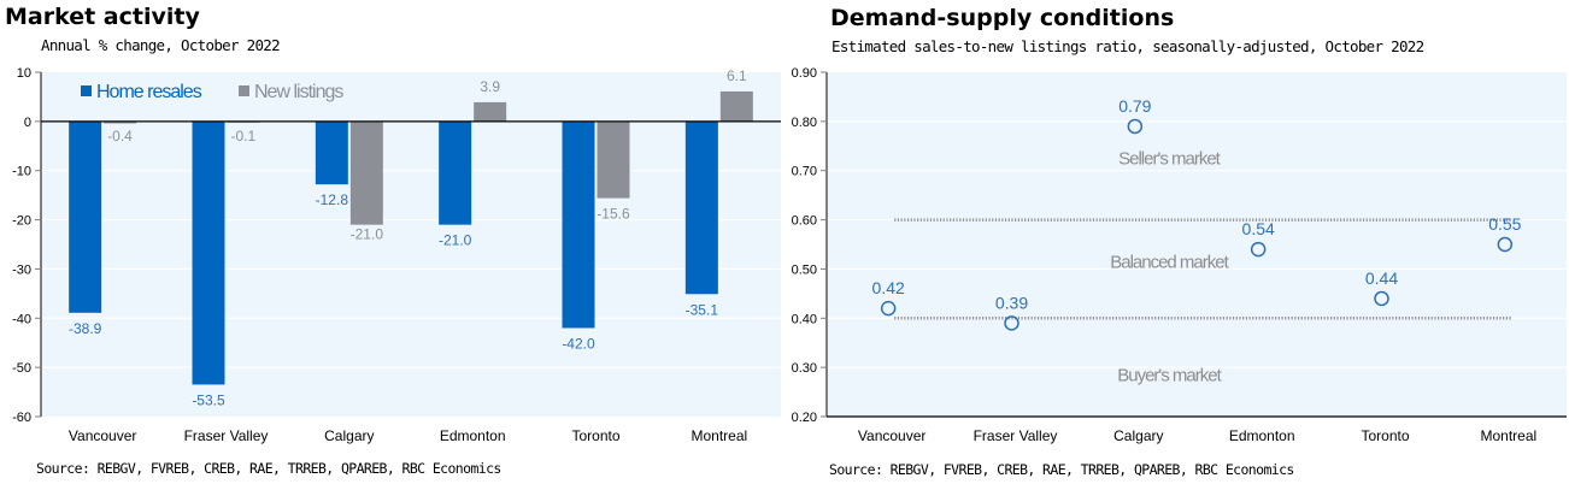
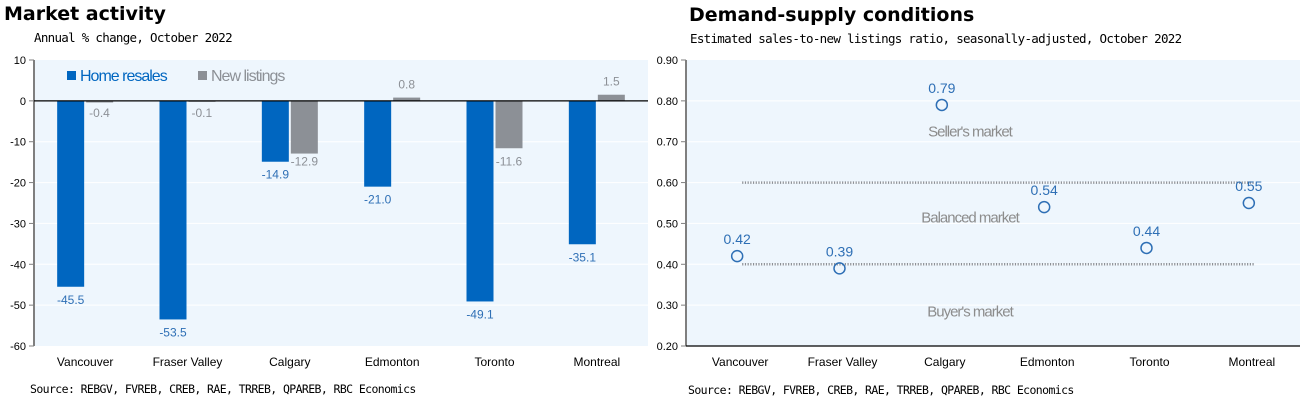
Market activity/Home resales/Vancouver: -38.9 -> -45.5
Market activity/Home resales/Calgary: -12.8 -> -14.9
Market activity/New listings/Calgary: -21.0 -> -12.9
Market activity/New listings/Edmonton: 3.9 -> 0.8
Market activity/Home resales/Toronto: -42.0 -> -49.1
Market activity/New listings/Toronto: -15.6 -> -11.6
Market activity/New listings/Montreal: 6.1 -> 1.5
